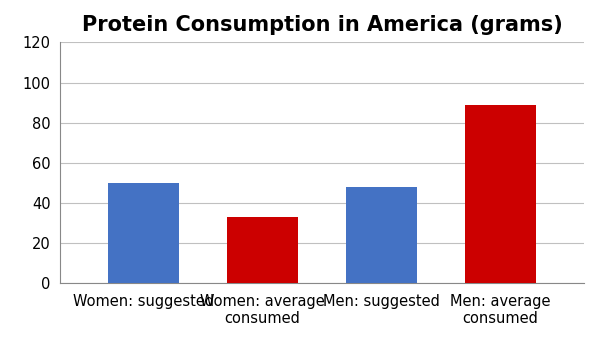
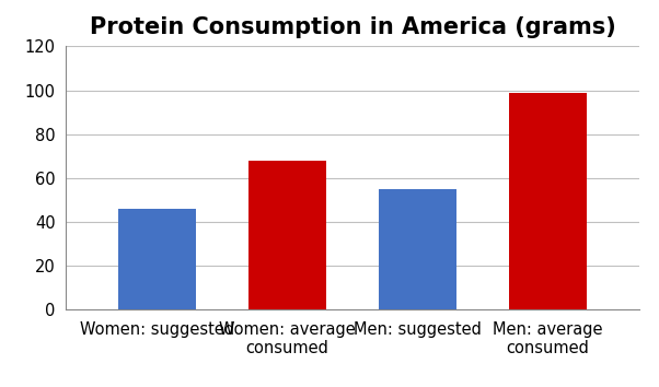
Women: suggested: 50 -> 46
Women: average consumed: 33 -> 68
Men: suggested: 48 -> 55
Men: average consumed: 89 -> 99
